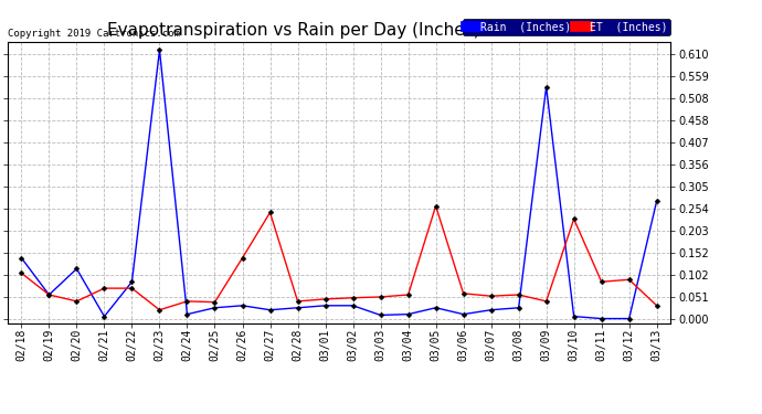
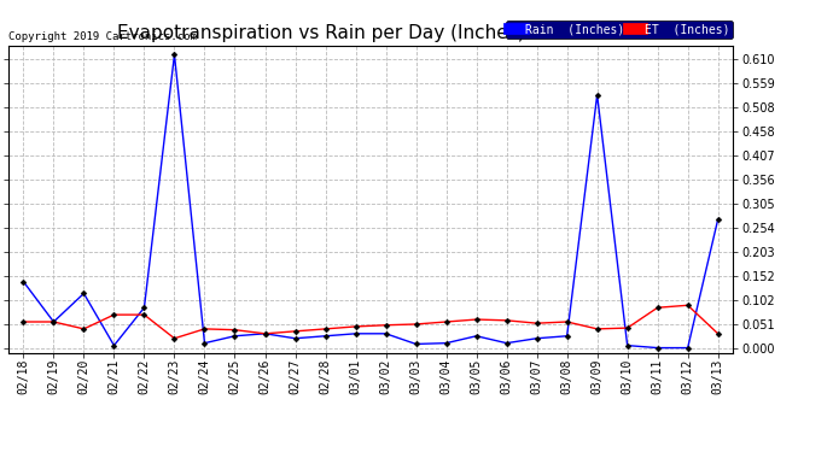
ET (Inches)/02/18: 0.105 -> 0.055
ET (Inches)/02/26: 0.140 -> 0.030
ET (Inches)/02/27: 0.245 -> 0.035
ET (Inches)/03/05: 0.260 -> 0.060
ET (Inches)/03/10: 0.230 -> 0.042
